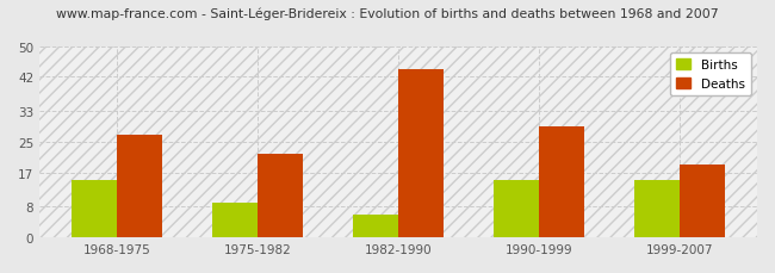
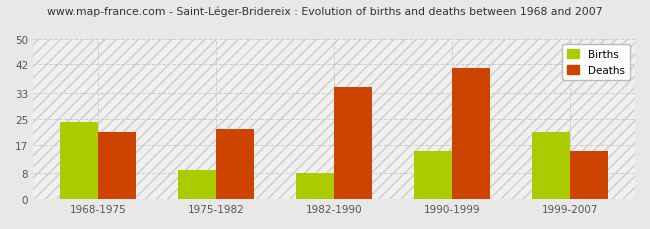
Births/1968-1975: 15 -> 24
Deaths/1968-1975: 27 -> 21
Births/1982-1990: 6 -> 8
Deaths/1982-1990: 44 -> 35
Deaths/1990-1999: 29 -> 41
Births/1999-2007: 15 -> 21
Deaths/1999-2007: 19 -> 15
